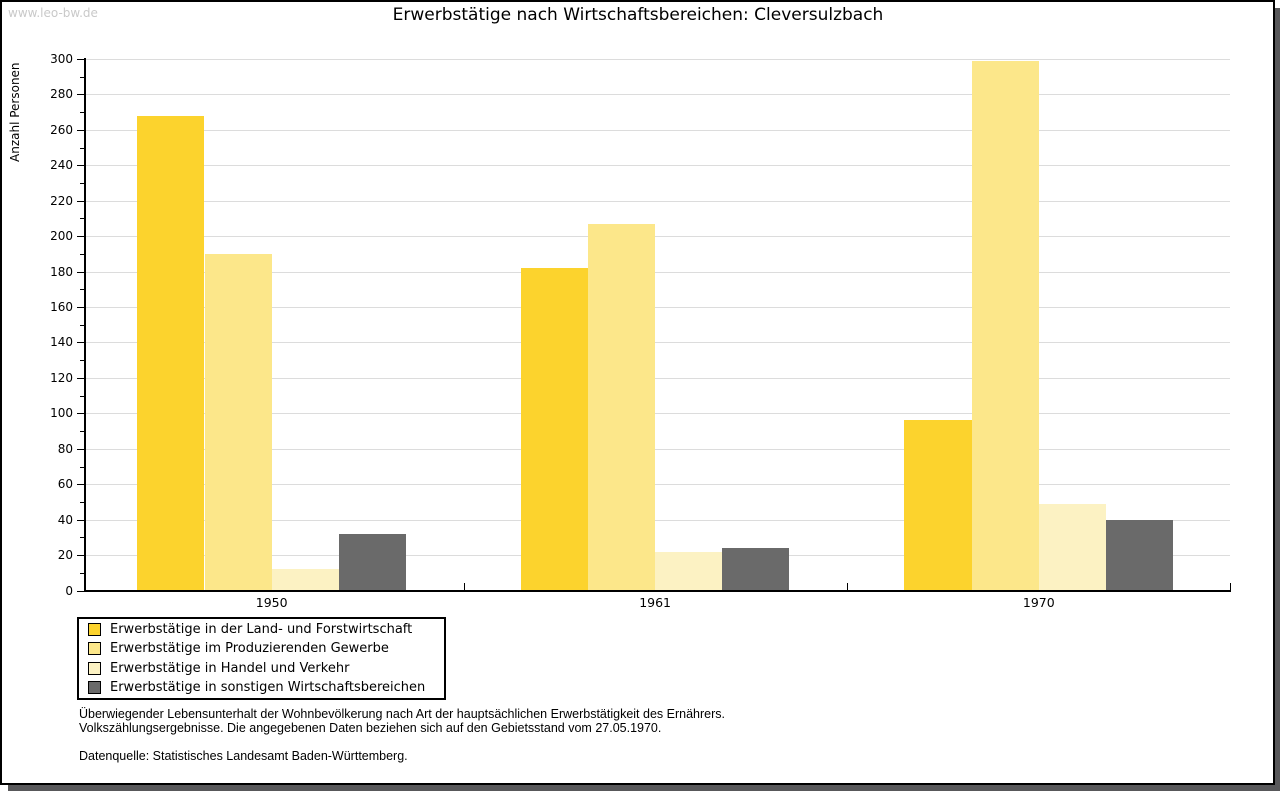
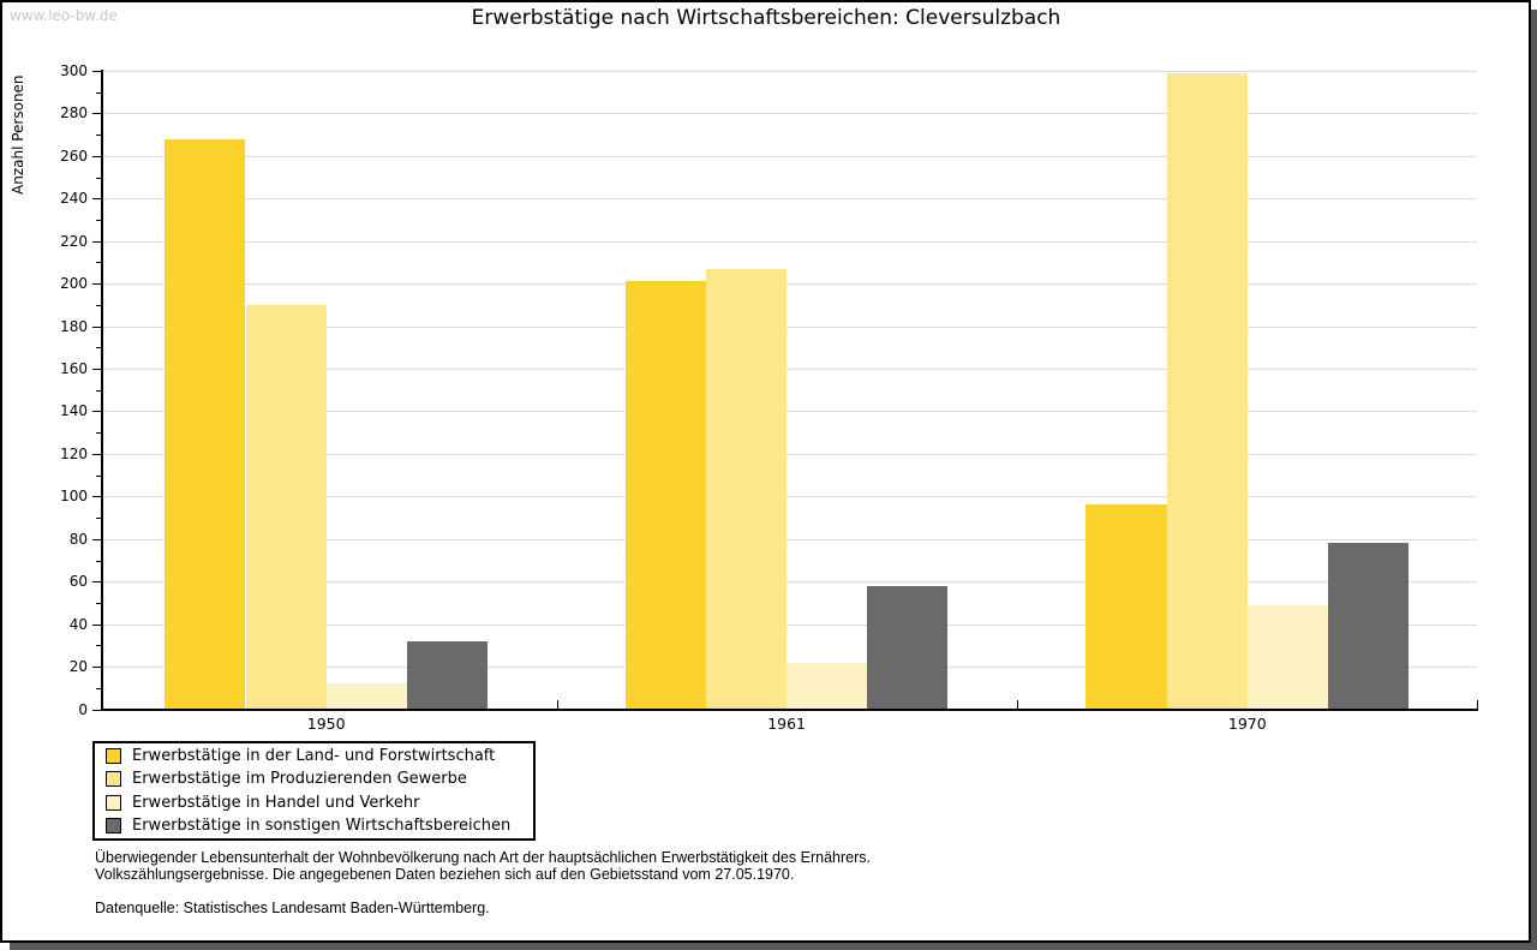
Erwerbstätige in der Land- und Forstwirtschaft/1961: 182 -> 201
Erwerbstätige in sonstigen Wirtschaftsbereichen/1961: 24 -> 58
Erwerbstätige in sonstigen Wirtschaftsbereichen/1970: 40 -> 78
